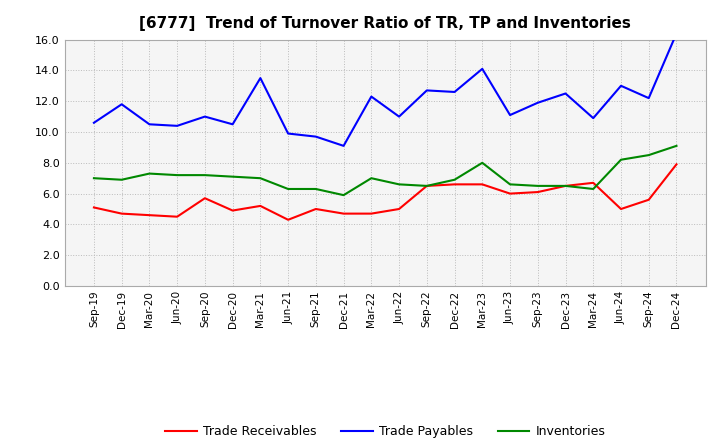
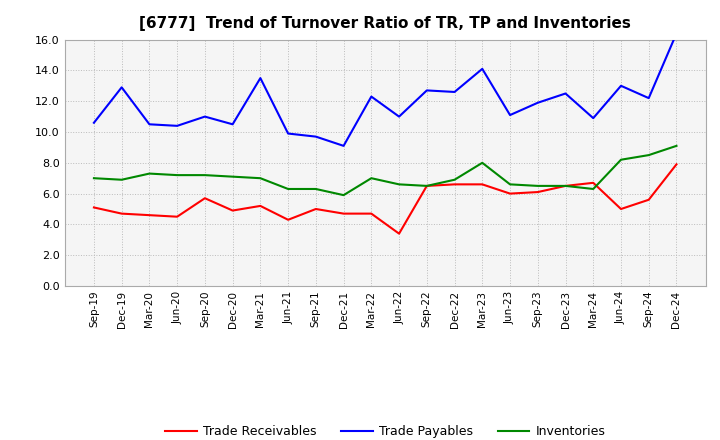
Trade Payables/Dec-19: 11.8 -> 12.9
Trade Receivables/Jun-22: 5.0 -> 3.4
